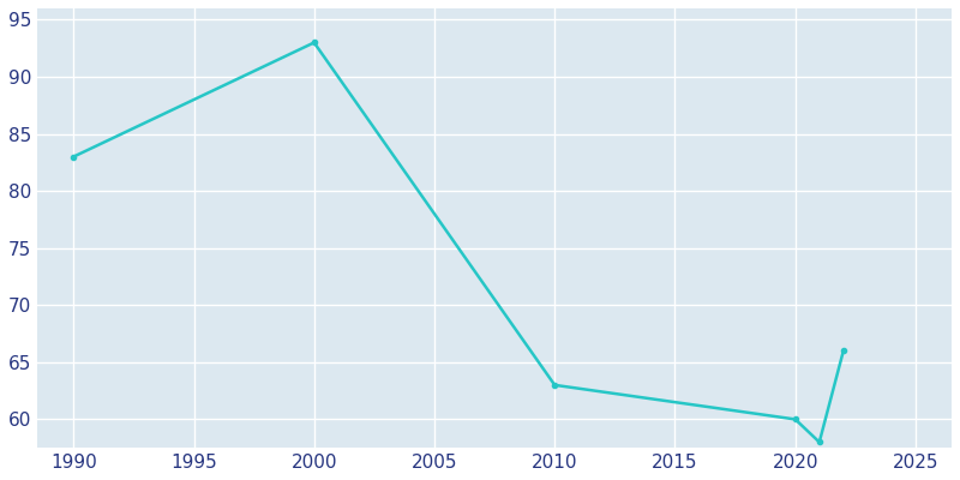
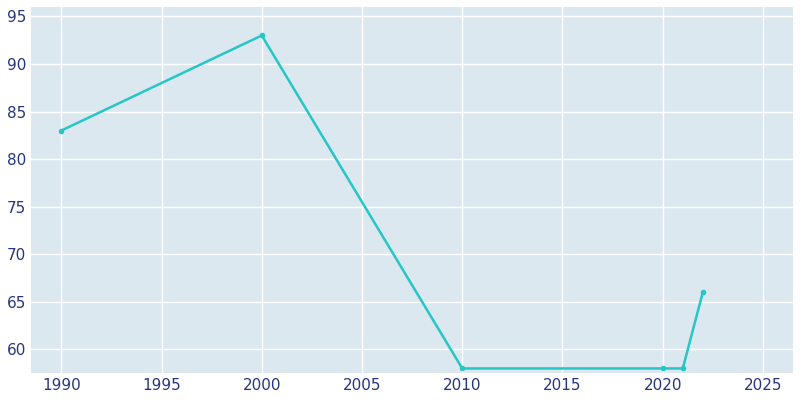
2010: 63 -> 58
2020: 60 -> 58
